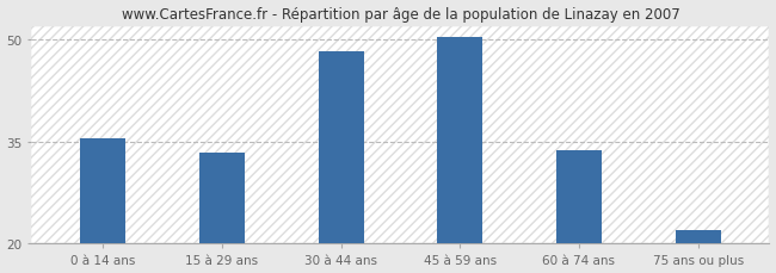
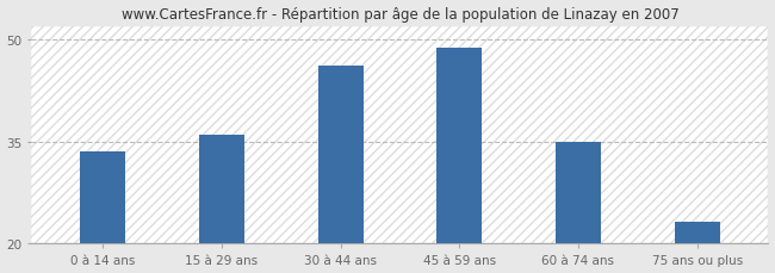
0 à 14 ans: 35.5 -> 33.6
15 à 29 ans: 33.3 -> 36.0
30 à 44 ans: 48.3 -> 46.2
45 à 59 ans: 50.3 -> 48.8
60 à 74 ans: 33.8 -> 35.0
75 ans ou plus: 22.0 -> 23.2
